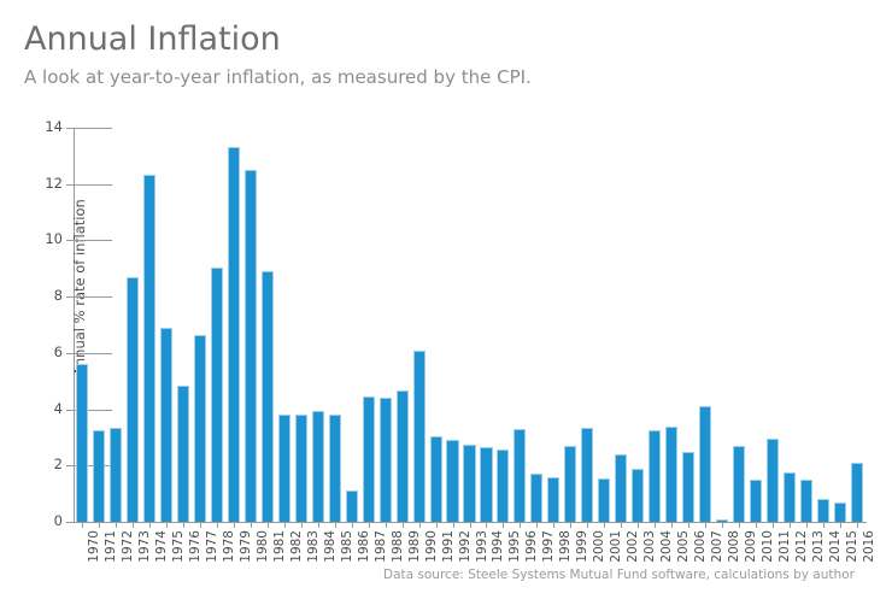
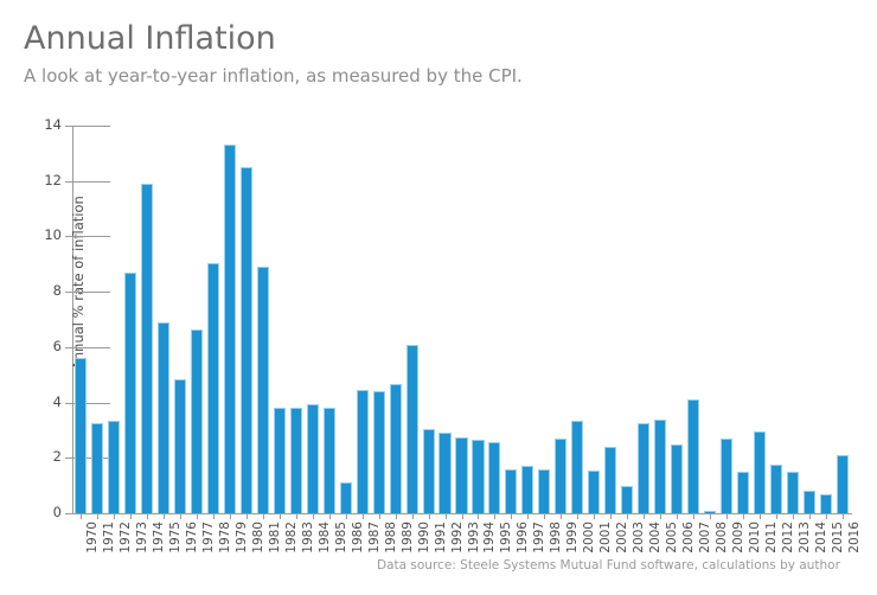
1974: 12.3 -> 11.9
1996: 3.3 -> 1.6
2003: 1.9 -> 1.0
